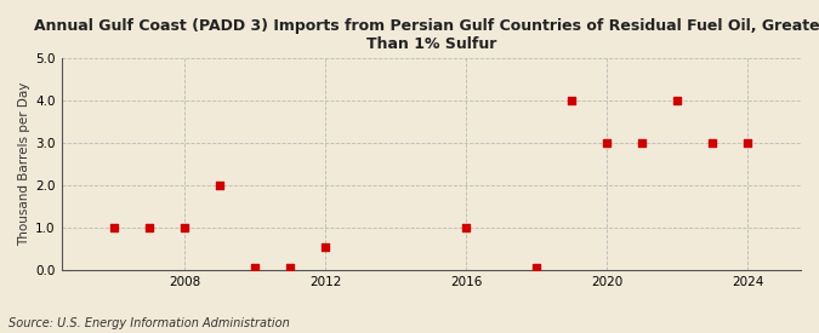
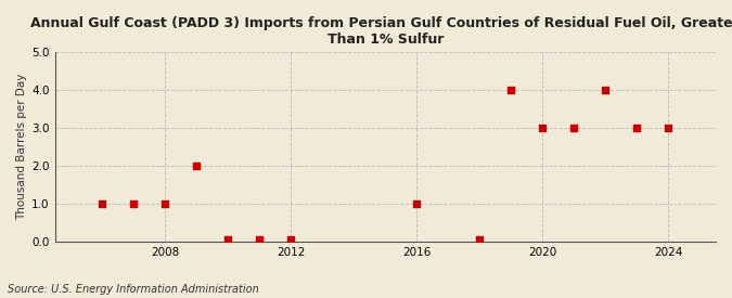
2012: 0.55 -> 0.05
